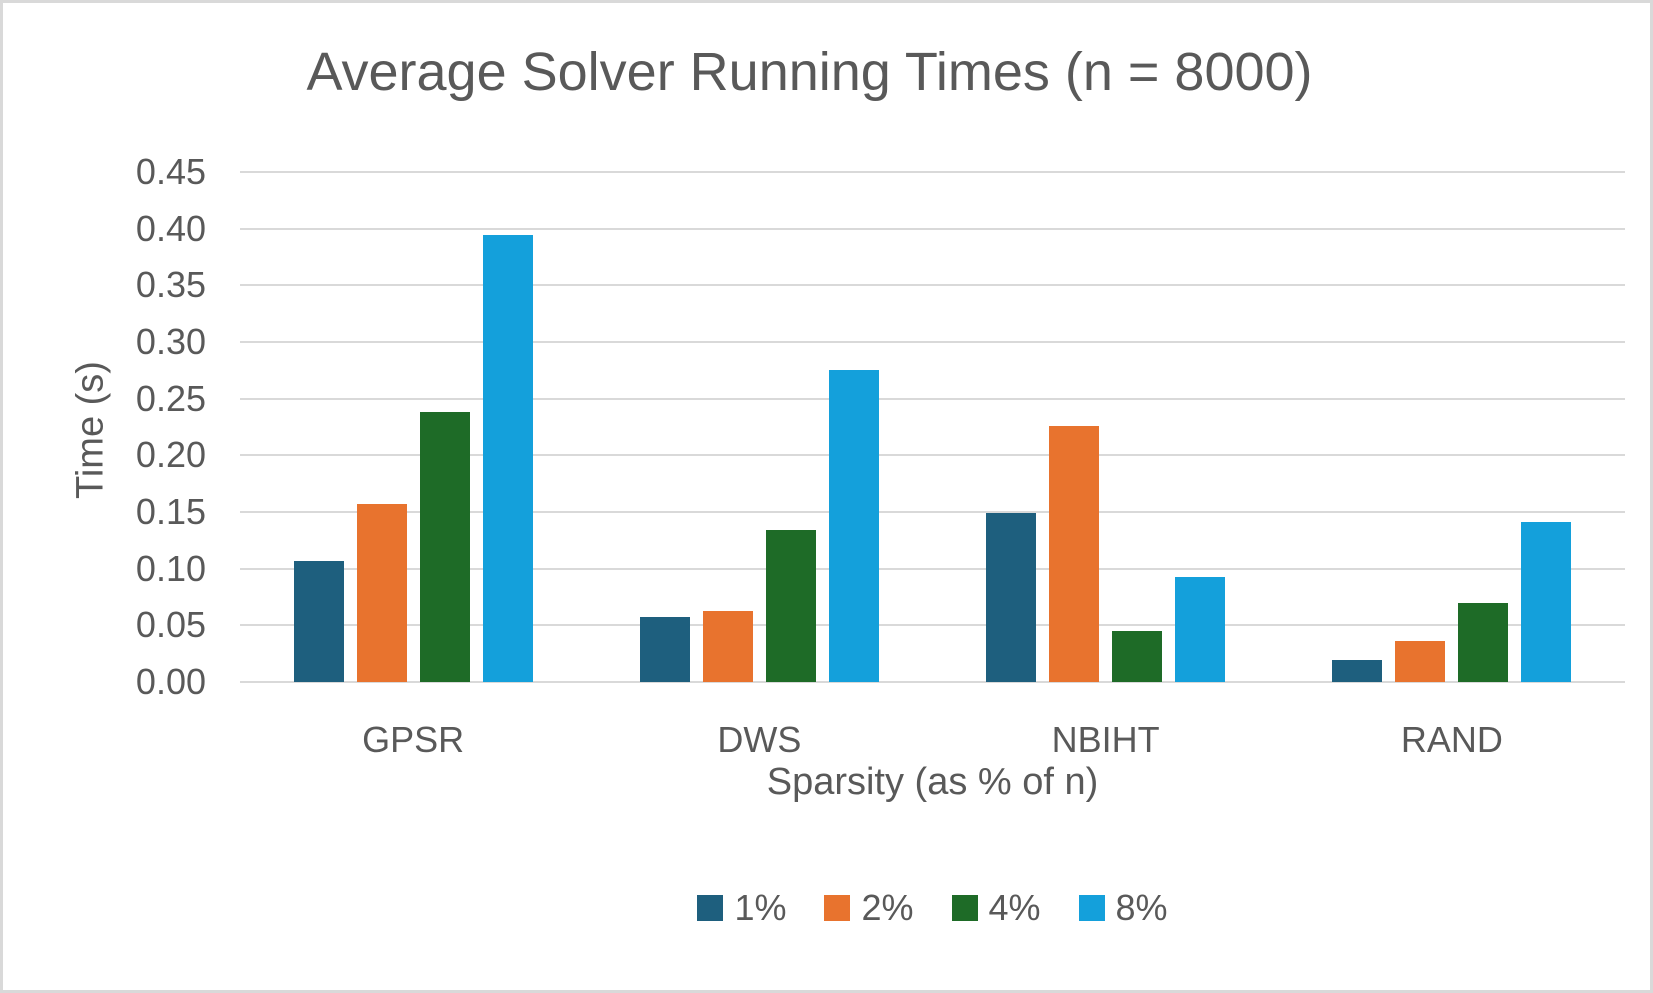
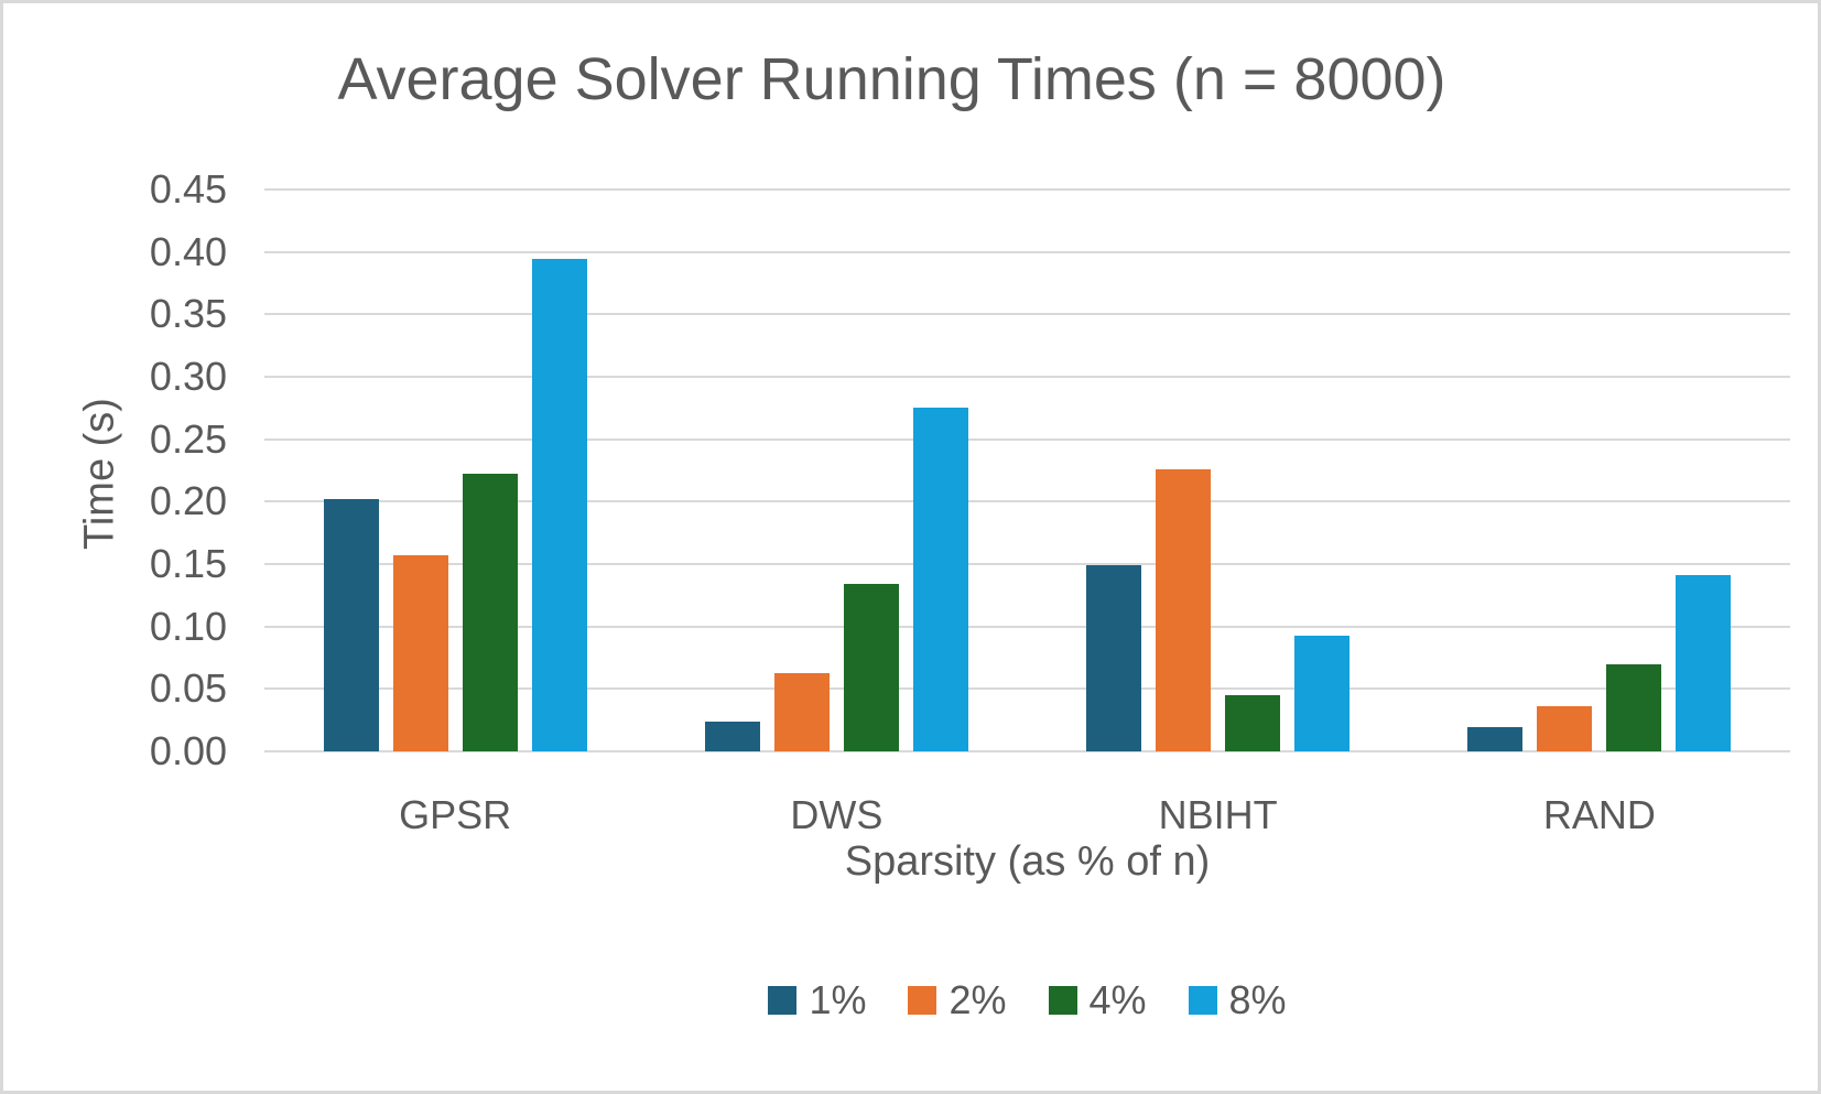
1%/GPSR: 0.107 -> 0.202
4%/GPSR: 0.238 -> 0.222
1%/DWS: 0.057 -> 0.024
